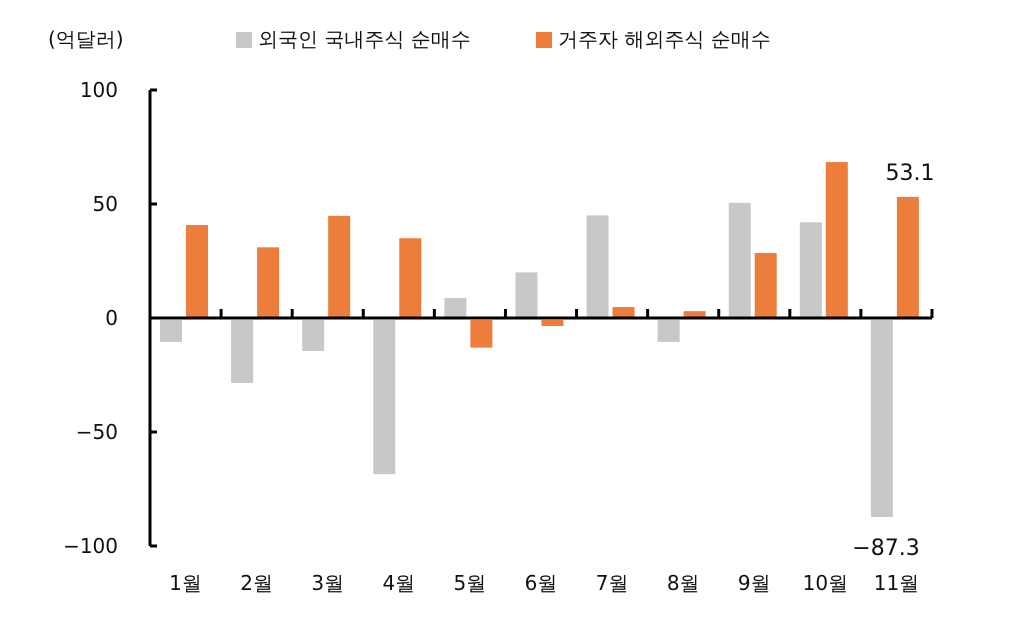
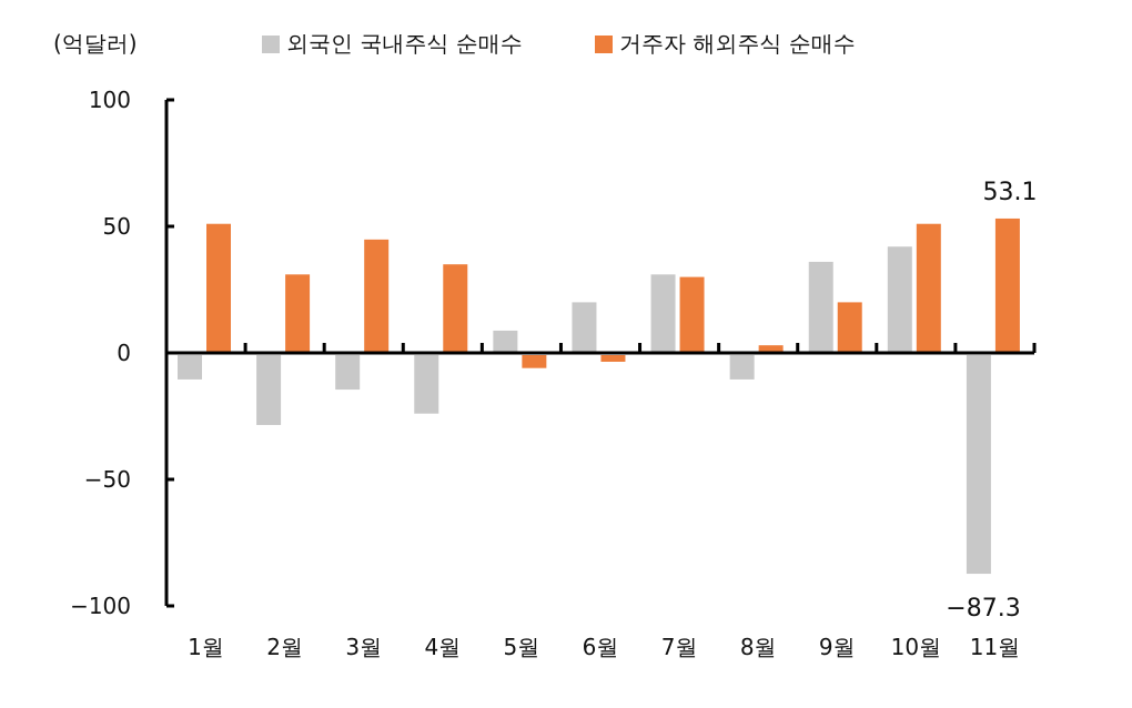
거주자 해외주식 순매수/1월: 41 -> 51
외국인 국내주식 순매수/4월: -68 -> -24
거주자 해외주식 순매수/5월: -13 -> -6
외국인 국내주식 순매수/7월: 45 -> 31
거주자 해외주식 순매수/7월: 5 -> 30
외국인 국내주식 순매수/9월: 50 -> 36
거주자 해외주식 순매수/9월: 28 -> 20
거주자 해외주식 순매수/10월: 68 -> 51
